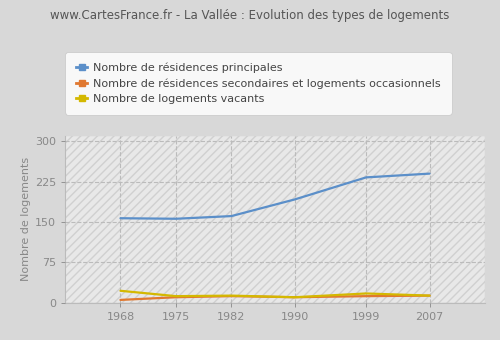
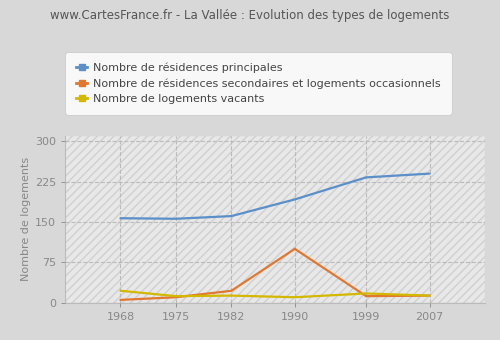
Nombre de résidences secondaires et logements occasionnels/1982: 12 -> 22
Nombre de résidences secondaires et logements occasionnels/1990: 10 -> 100
